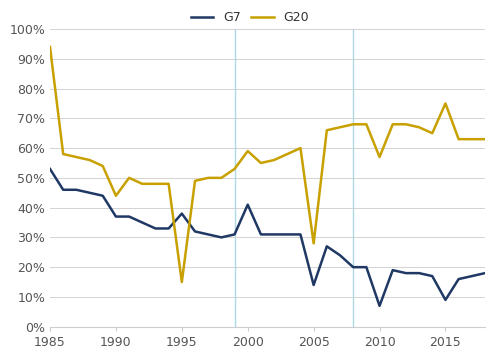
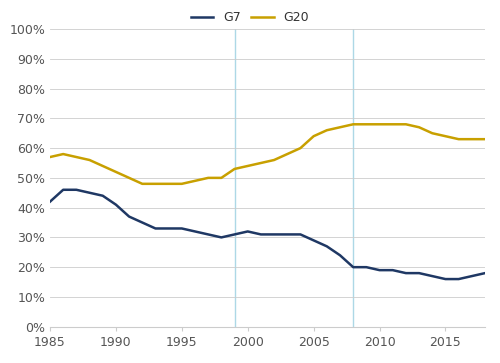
G7/1985: 53% -> 42%
G20/1985: 94% -> 57%
G7/1990: 37% -> 41%
G20/1990: 44% -> 52%
G7/1995: 38% -> 33%
G20/1995: 15% -> 48%
G7/2000: 41% -> 32%
G20/2000: 59% -> 54%
G7/2005: 14% -> 29%
G20/2005: 28% -> 64%
G7/2010: 7% -> 19%
G20/2010: 57% -> 68%
G7/2015: 9% -> 16%
G20/2015: 75% -> 64%
